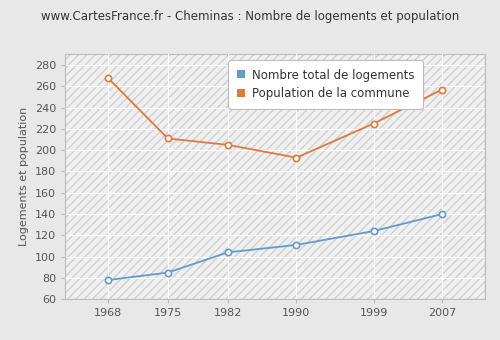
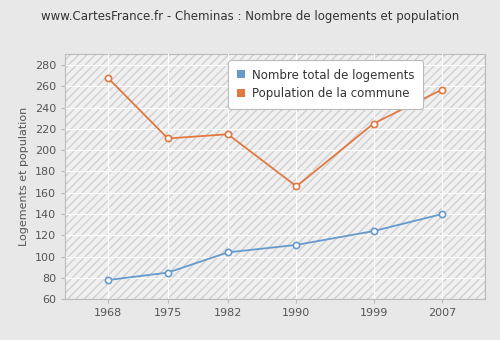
Population de la commune/1982: 205 -> 215
Population de la commune/1990: 193 -> 166
